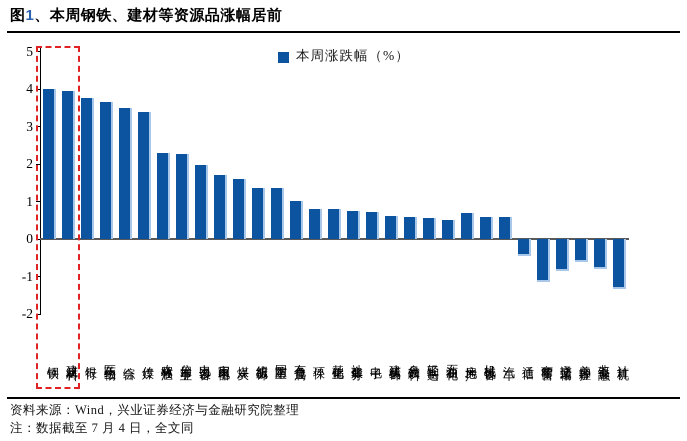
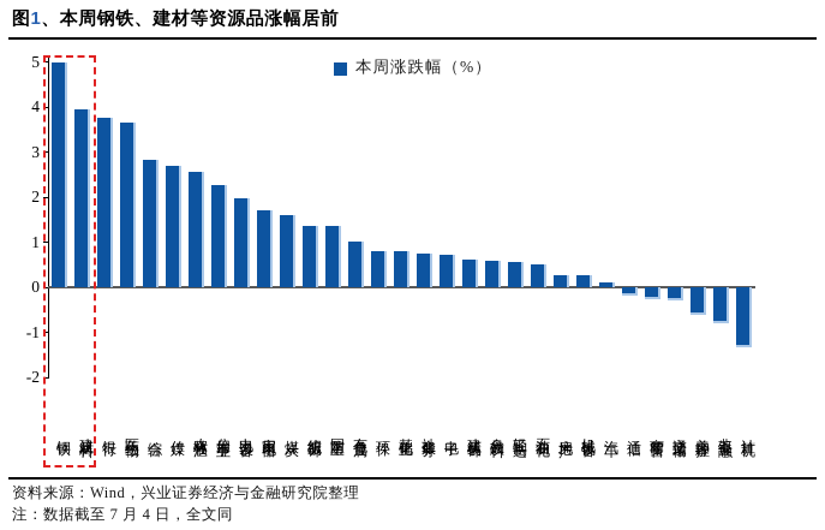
钢铁: 4.0 -> 5.0
综合: 3.5 -> 2.8
传媒: 3.4 -> 2.7
农林牧渔: 2.3 -> 2.5
房地产: 0.7 -> 0.3
机械设备: 0.6 -> 0.3
汽车: 0.6 -> 0.1
通信: -0.4 -> -0.1
商贸零售: -1.1 -> -0.2
交通运输: -0.8 -> -0.2
